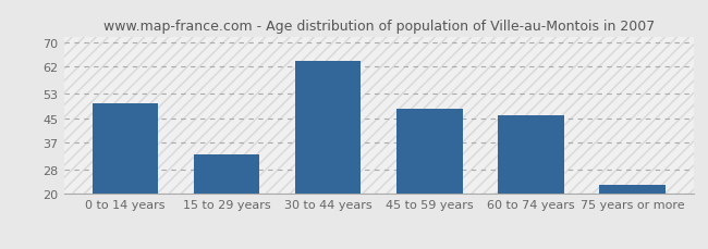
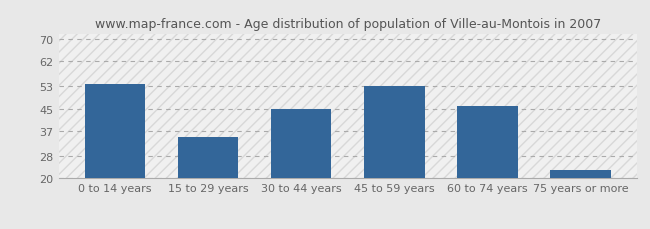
0 to 14 years: 50 -> 54
15 to 29 years: 33 -> 35
30 to 44 years: 64 -> 45
45 to 59 years: 48 -> 53
